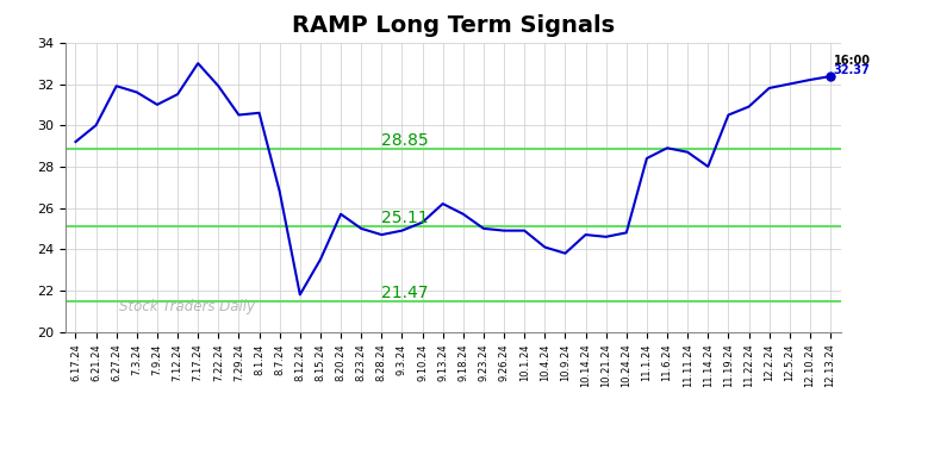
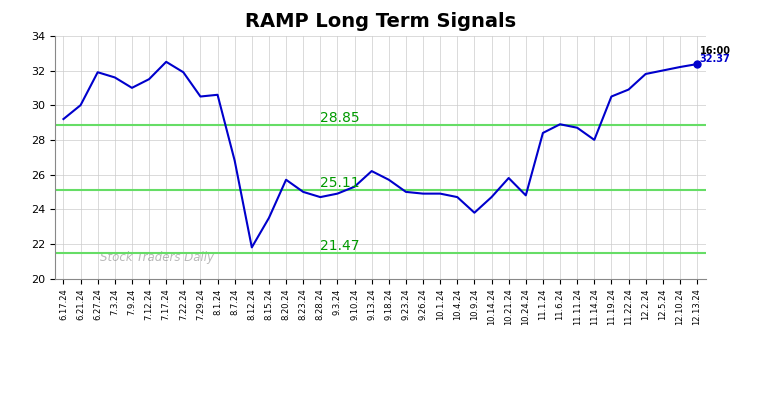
7.17.24: 33.0 -> 32.5
10.4.24: 24.1 -> 24.7
10.21.24: 24.6 -> 25.8
